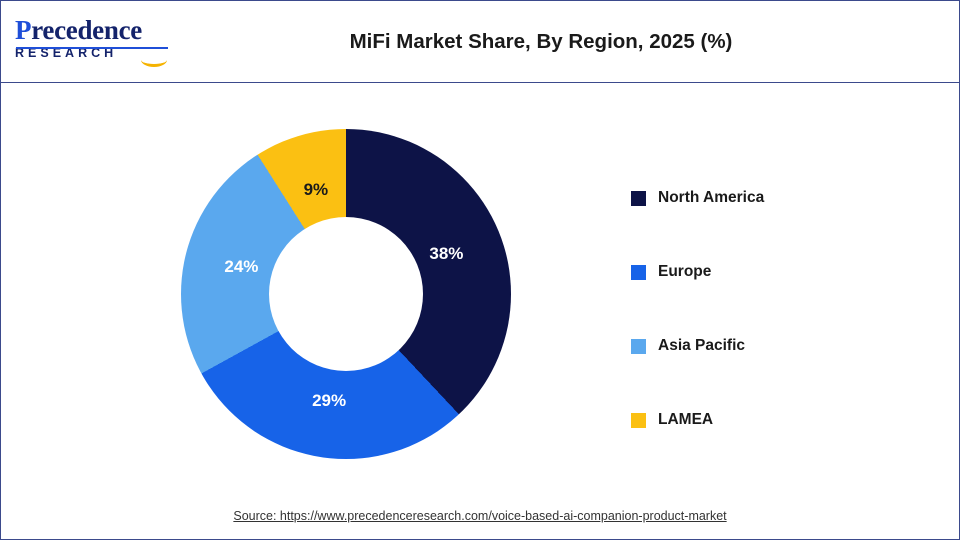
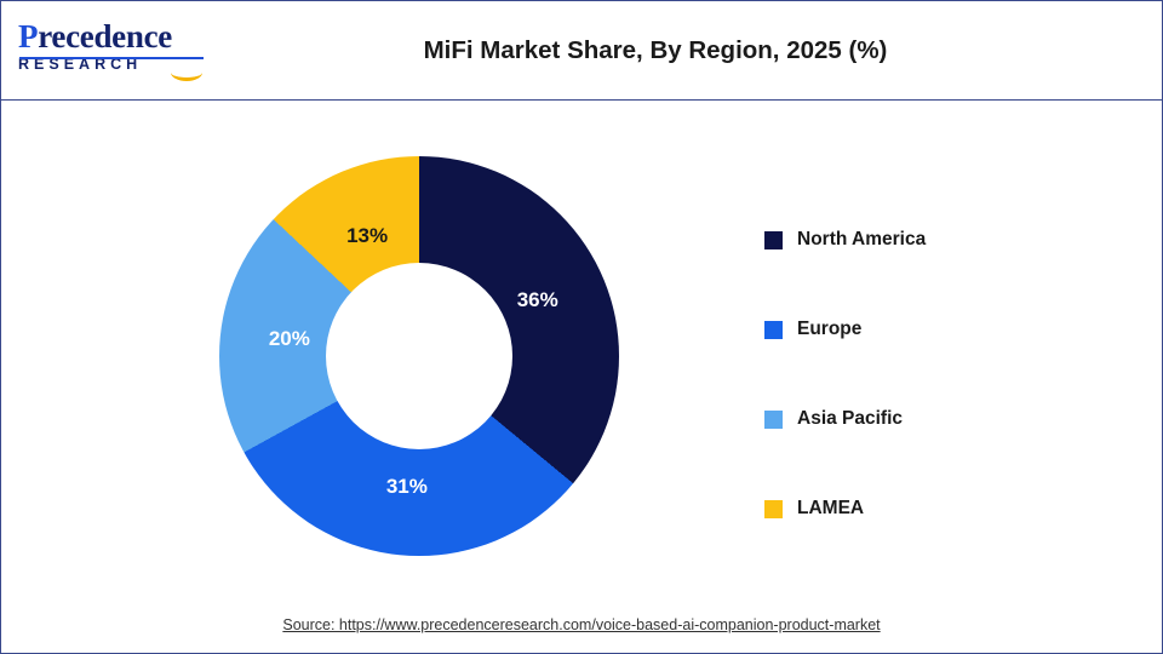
North America: 38% -> 36%
Europe: 29% -> 31%
Asia Pacific: 24% -> 20%
LAMEA: 9% -> 13%
